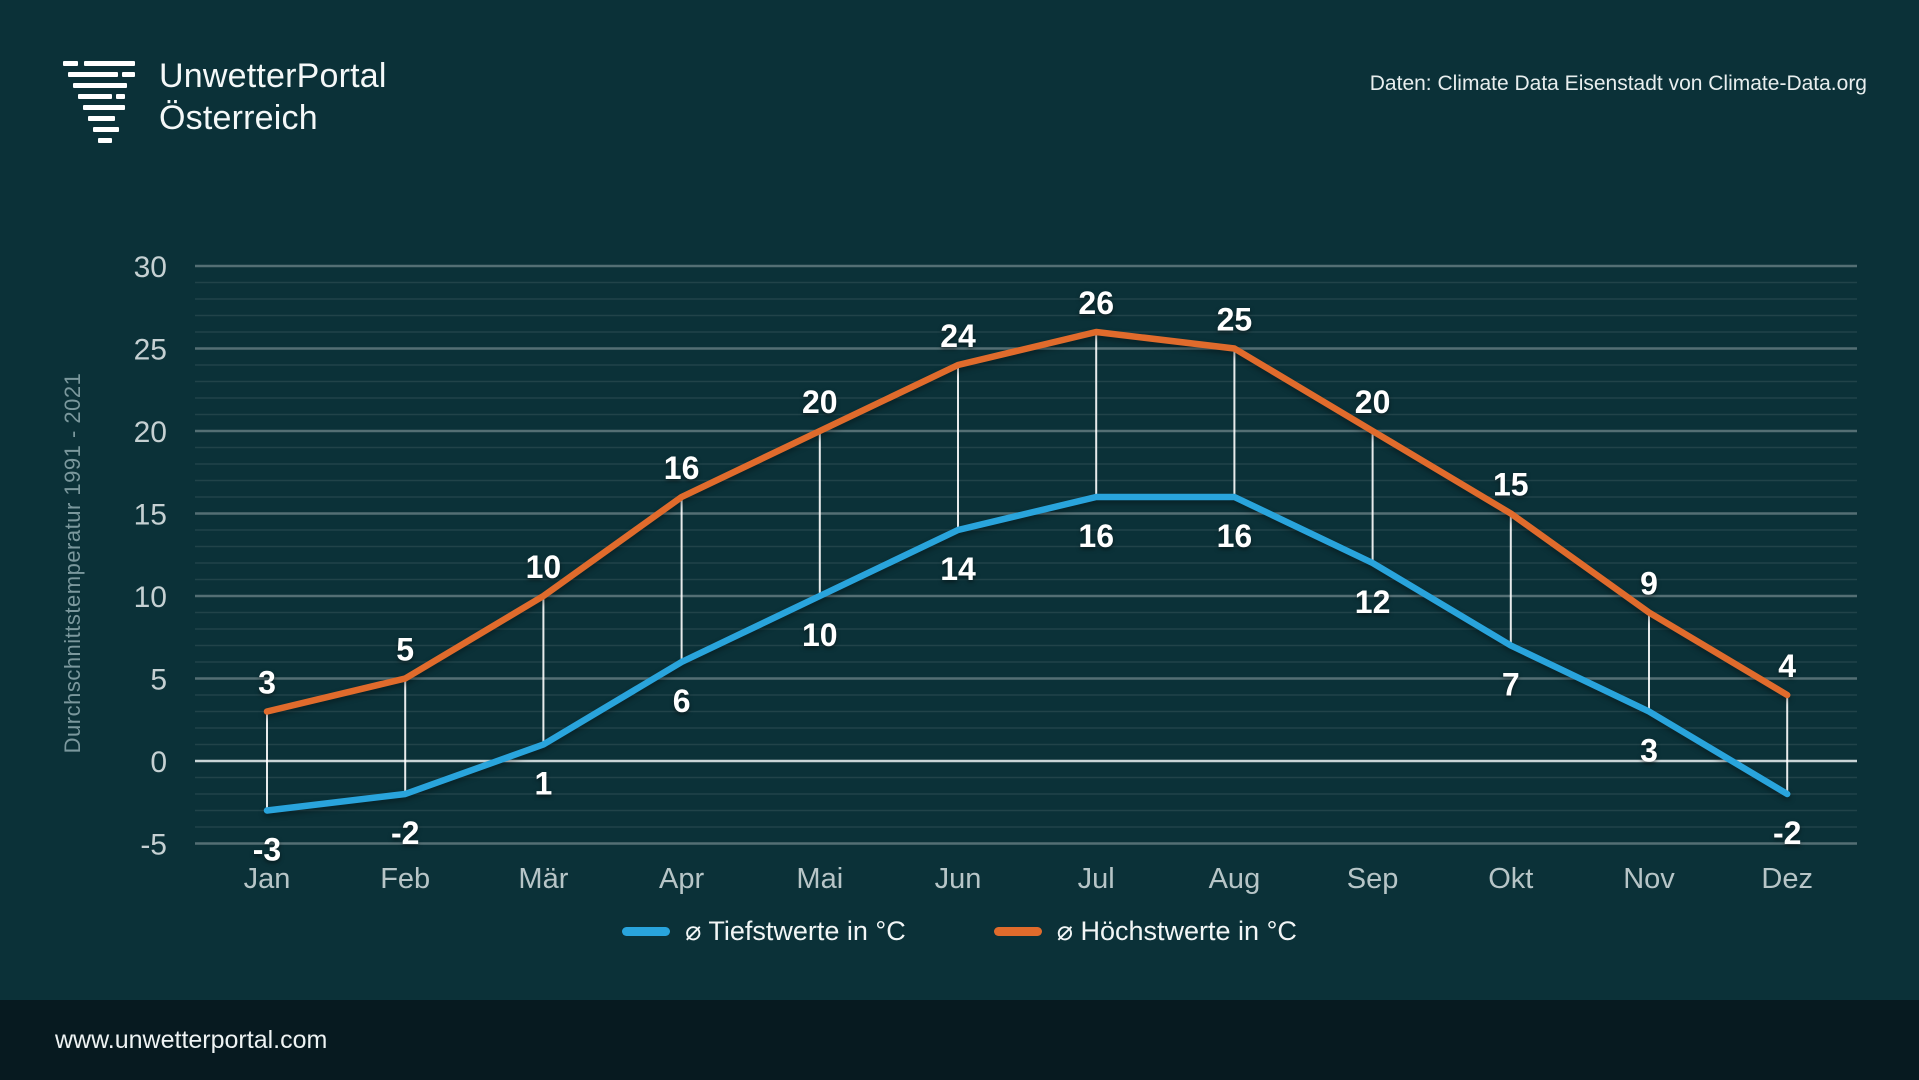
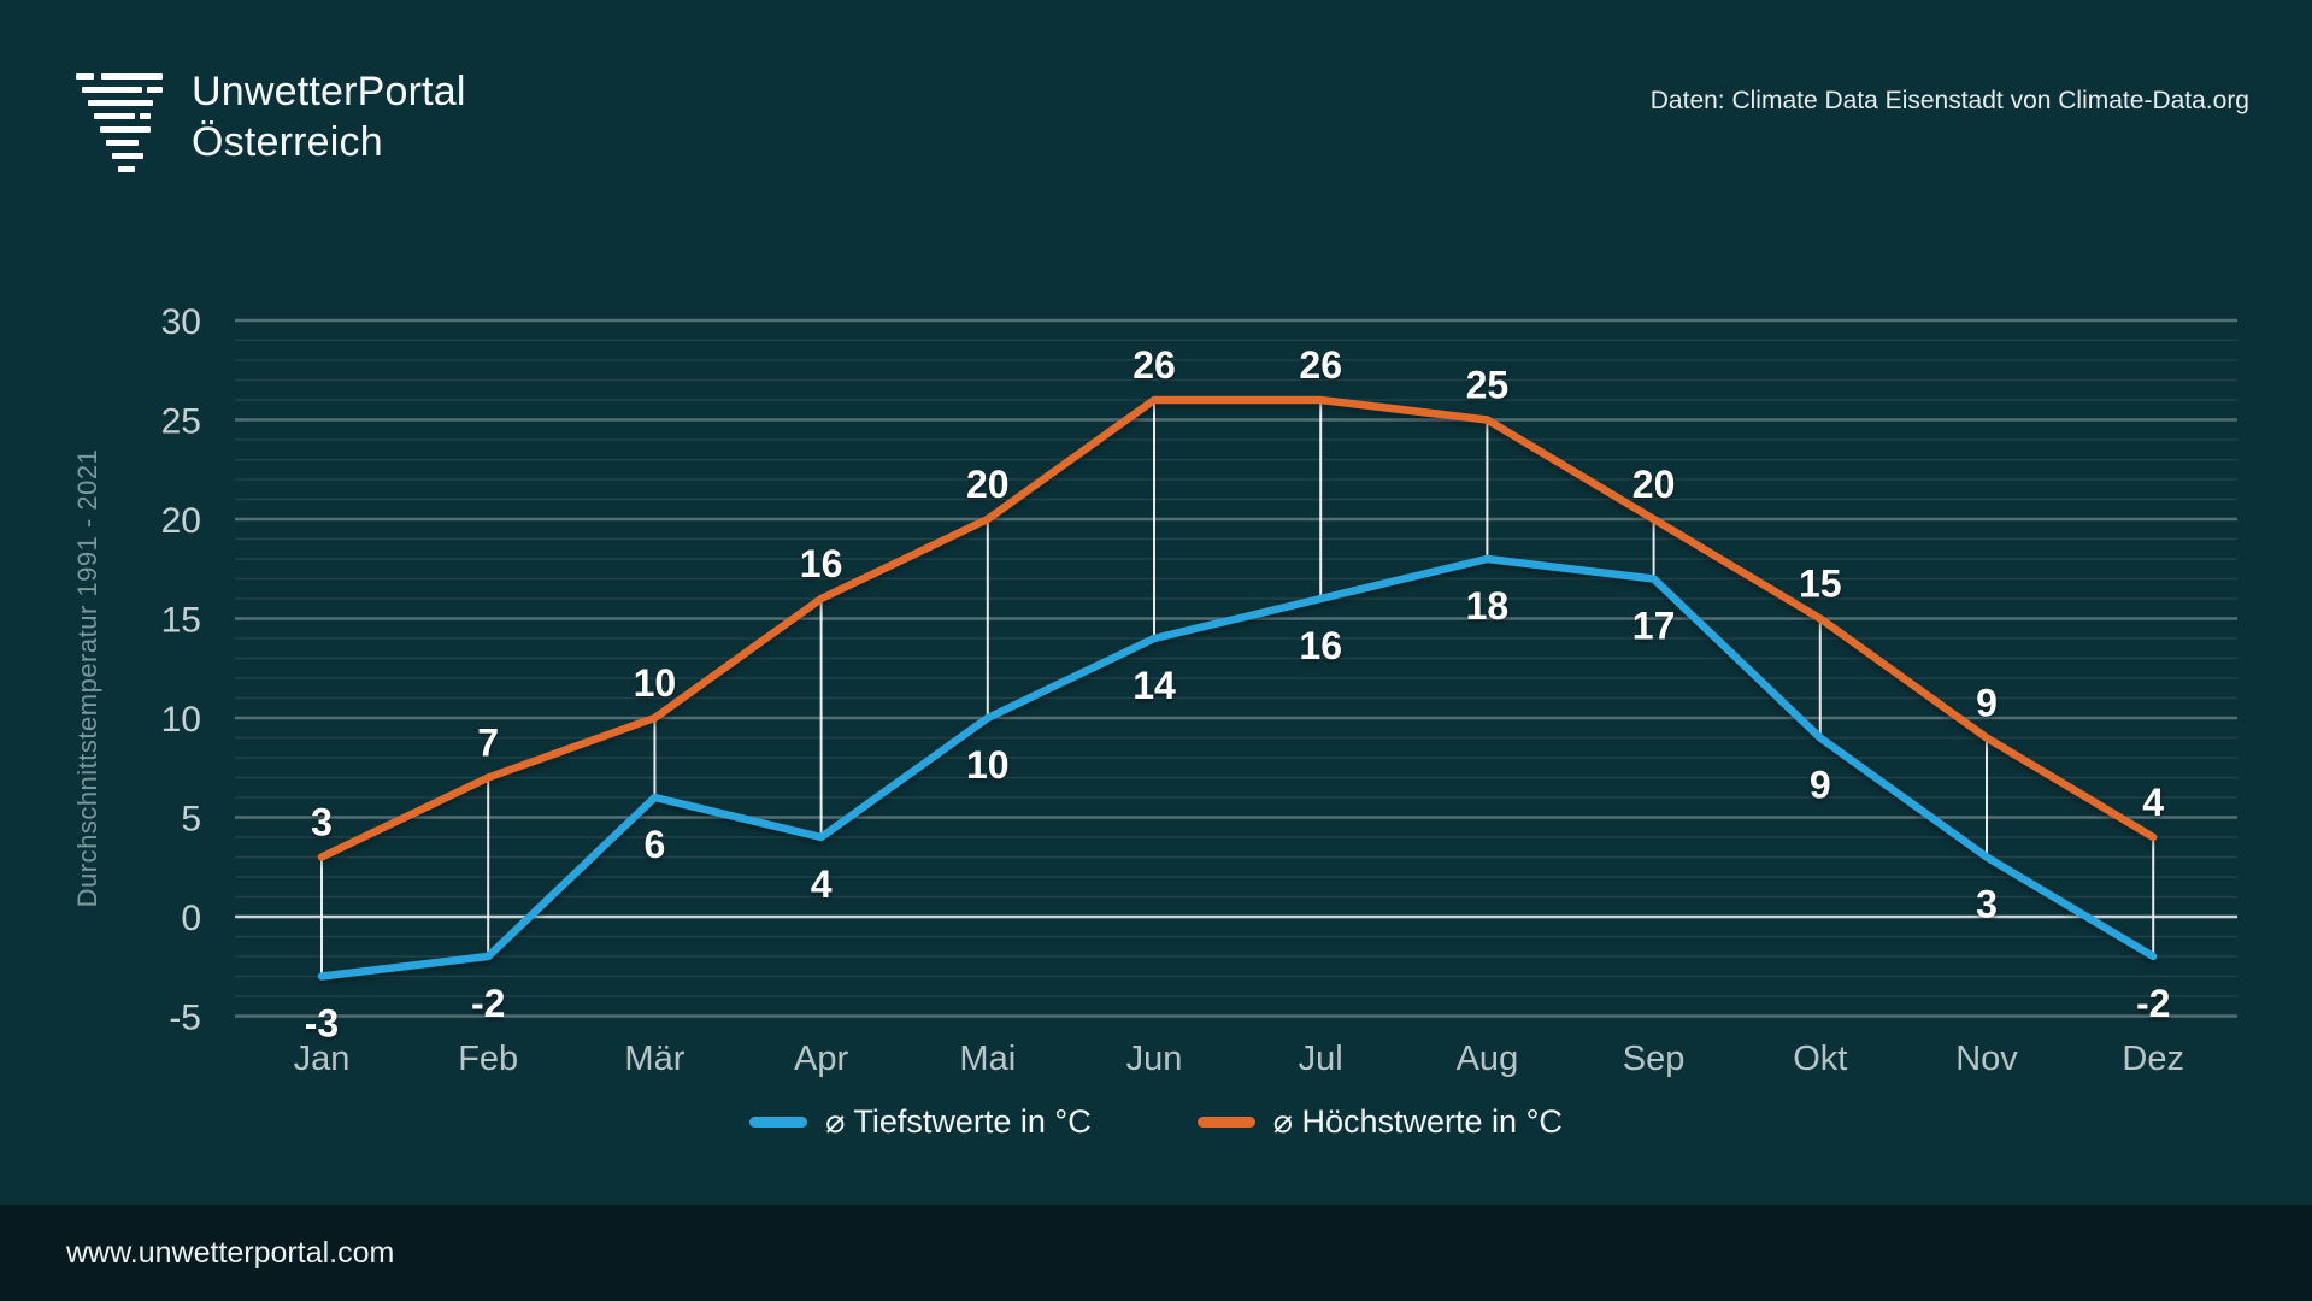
⌀ Höchstwerte in °C/Feb: 5 -> 7
⌀ Tiefstwerte in °C/Mär: 1 -> 6
⌀ Tiefstwerte in °C/Apr: 6 -> 4
⌀ Höchstwerte in °C/Jun: 24 -> 26
⌀ Tiefstwerte in °C/Aug: 16 -> 18
⌀ Tiefstwerte in °C/Sep: 12 -> 17
⌀ Tiefstwerte in °C/Okt: 7 -> 9
